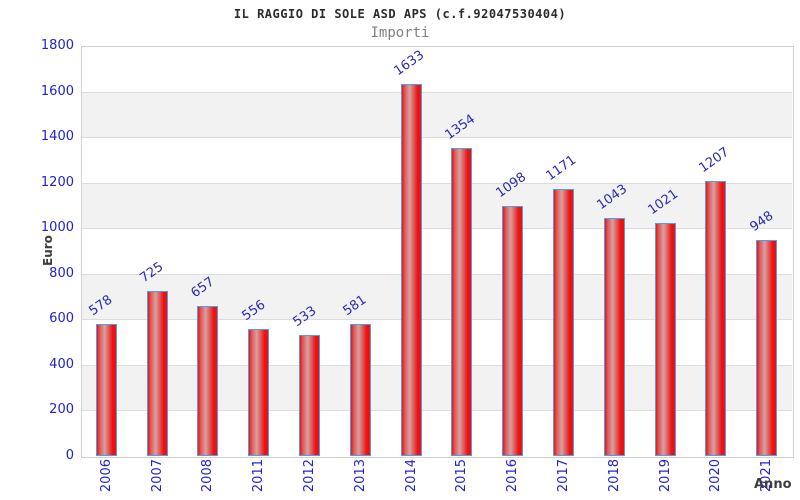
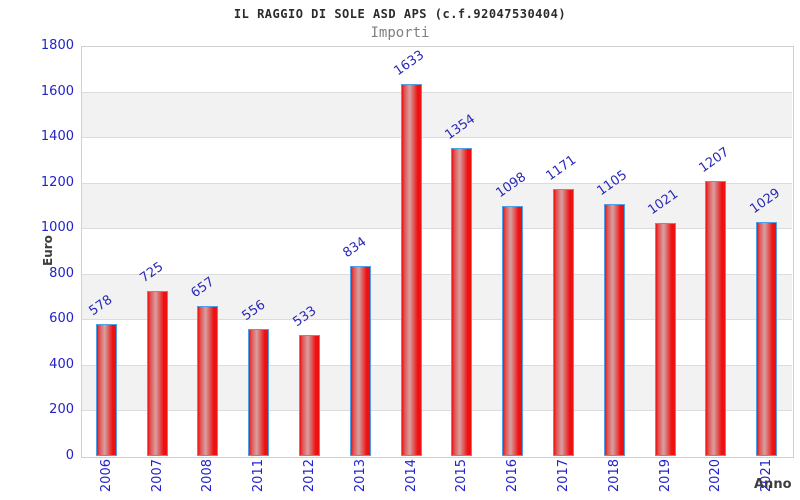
2013: 581 -> 834
2018: 1043 -> 1105
2021: 948 -> 1029
